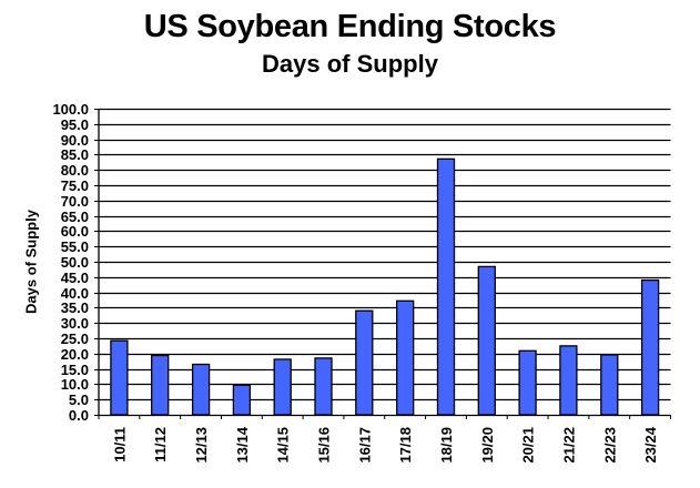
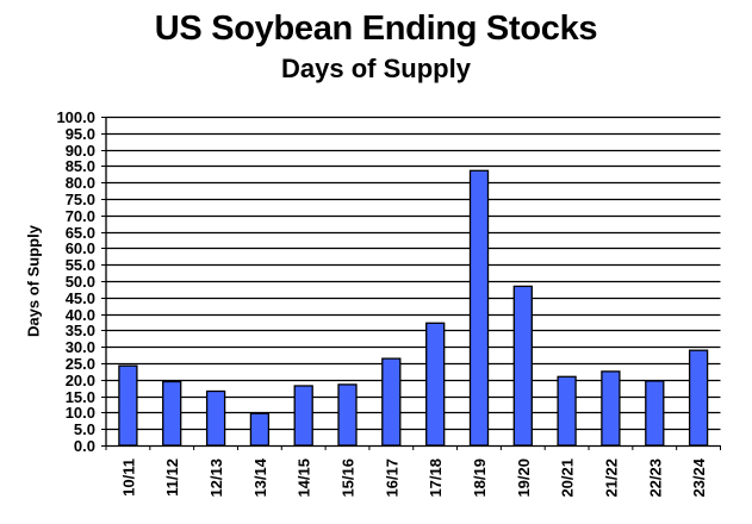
16/17: 34 -> 26
23/24: 44 -> 29
